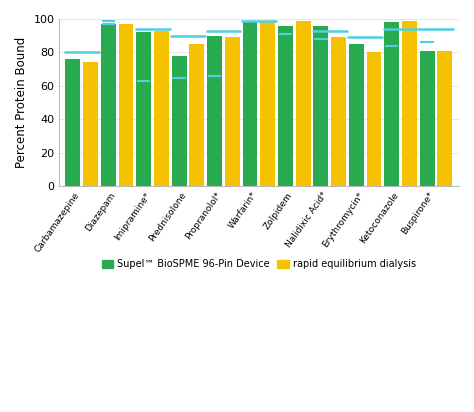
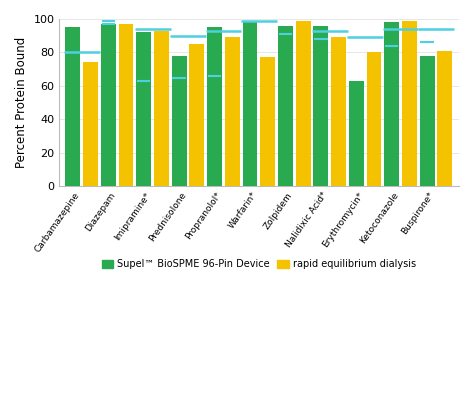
Supel™ BioSPME 96-Pin Device/Carbamazepine: 76 -> 95
Supel™ BioSPME 96-Pin Device/Propranolol*: 90 -> 95
rapid equilibrium dialysis/Warfarin*: 98 -> 77
Supel™ BioSPME 96-Pin Device/Erythromycin*: 85 -> 63
Supel™ BioSPME 96-Pin Device/Buspirone*: 81 -> 78
